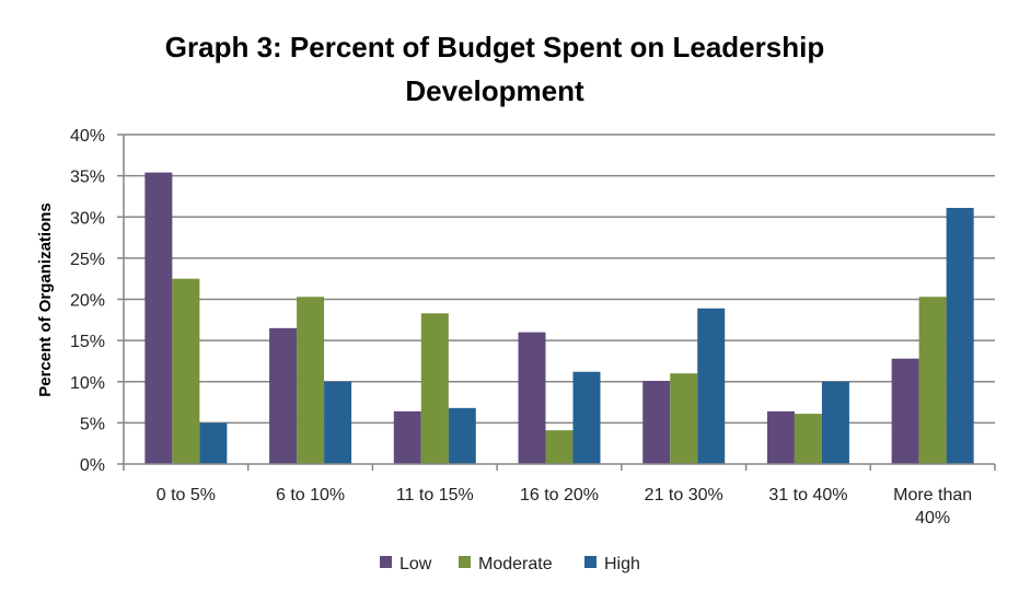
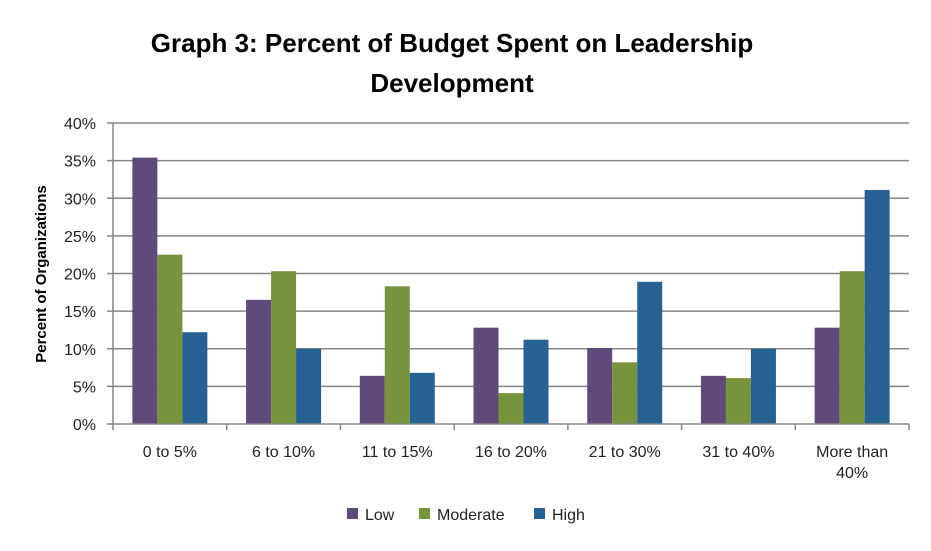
High/0 to 5%: 5% -> 12%
Low/16 to 20%: 16% -> 13%
Moderate/21 to 30%: 11% -> 8%
